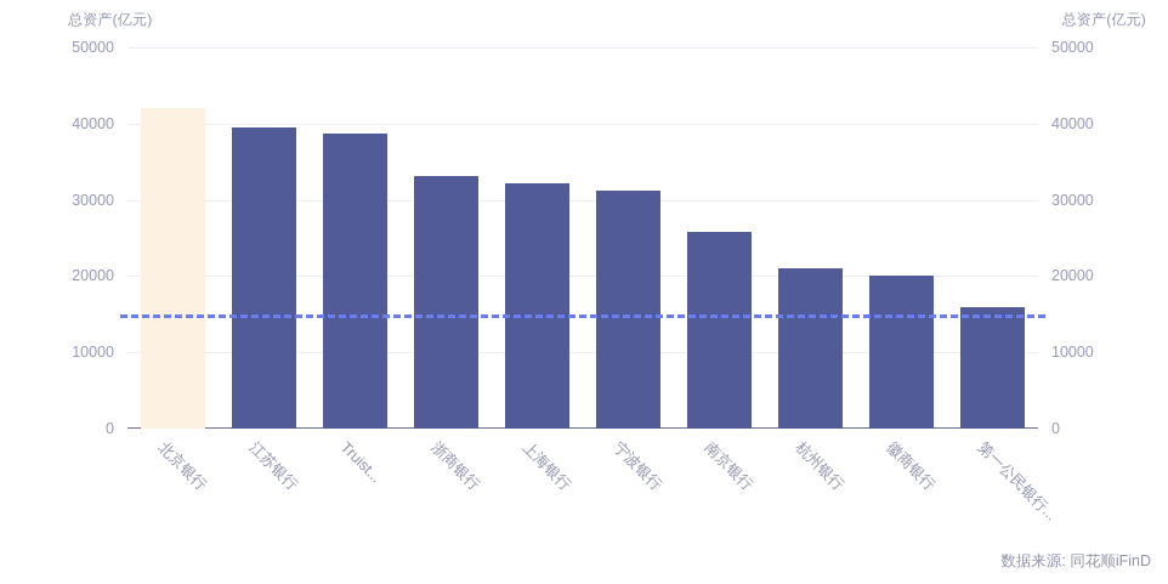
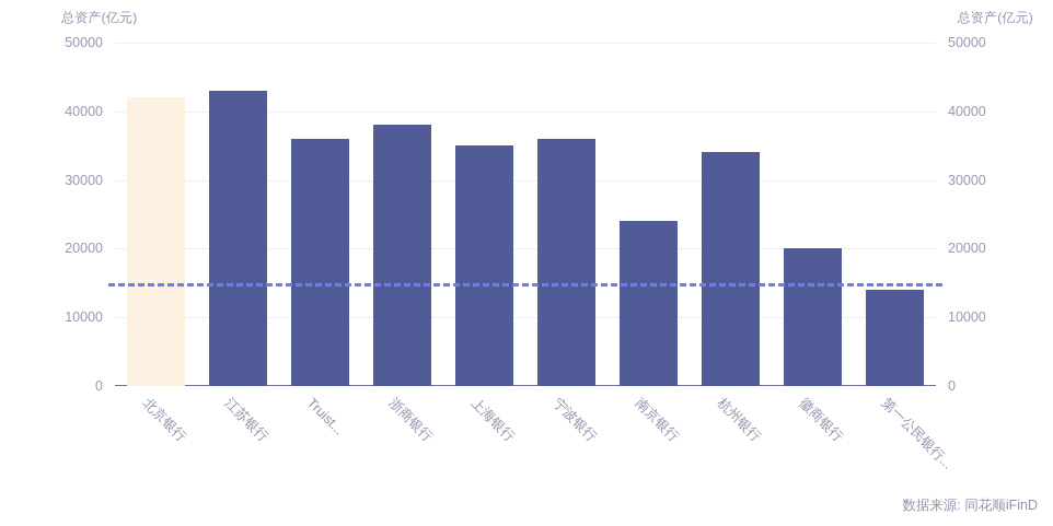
江苏银行: 40000 -> 43000
Truist...: 39000 -> 36000
浙商银行: 33000 -> 38000
上海银行: 32000 -> 35000
宁波银行: 31000 -> 36000
南京银行: 26000 -> 24000
杭州银行: 21000 -> 34000
第一公民银行...: 16000 -> 14000
